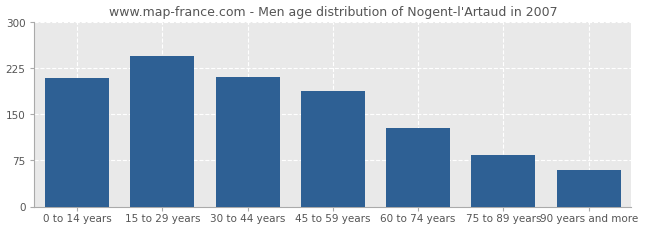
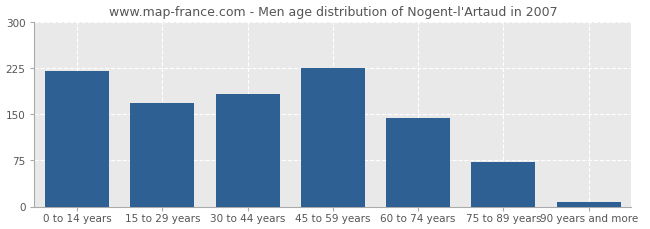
0 to 14 years: 208 -> 220
15 to 29 years: 244 -> 168
30 to 44 years: 210 -> 182
45 to 59 years: 188 -> 224
60 to 74 years: 128 -> 143
75 to 89 years: 84 -> 72
90 years and more: 60 -> 8
